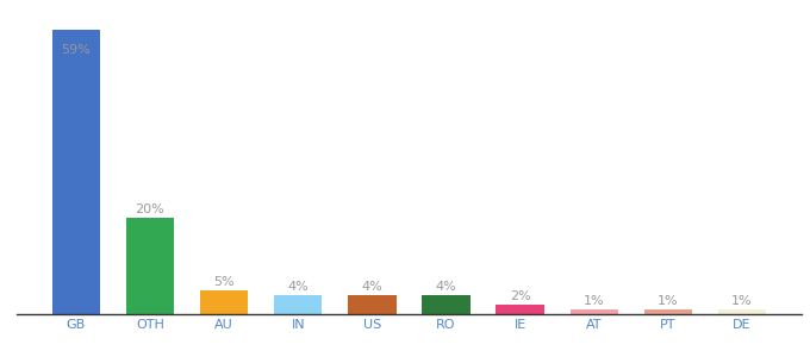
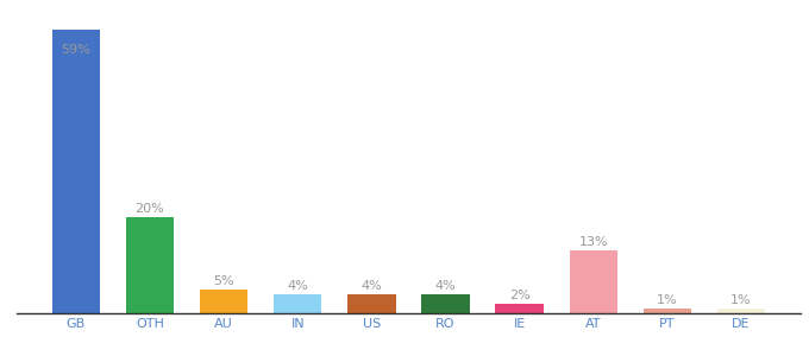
AT: 1% -> 13%
